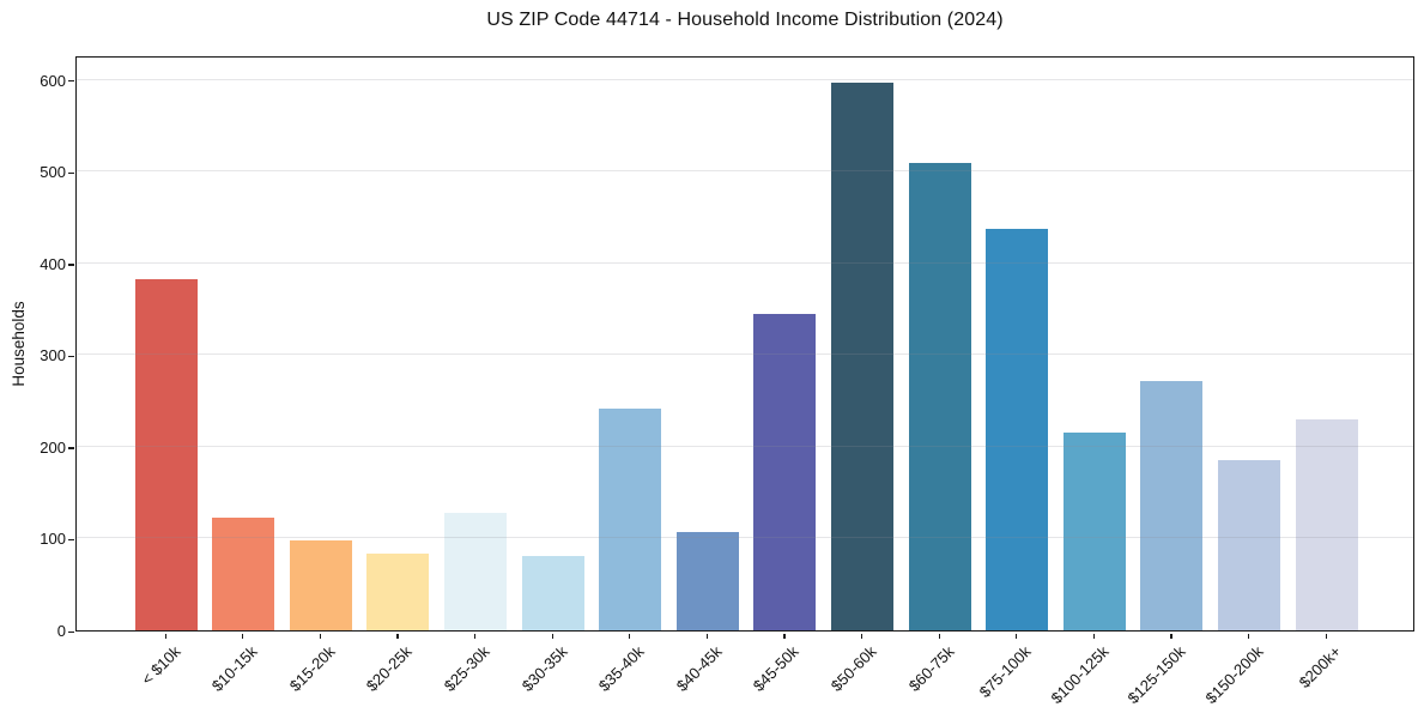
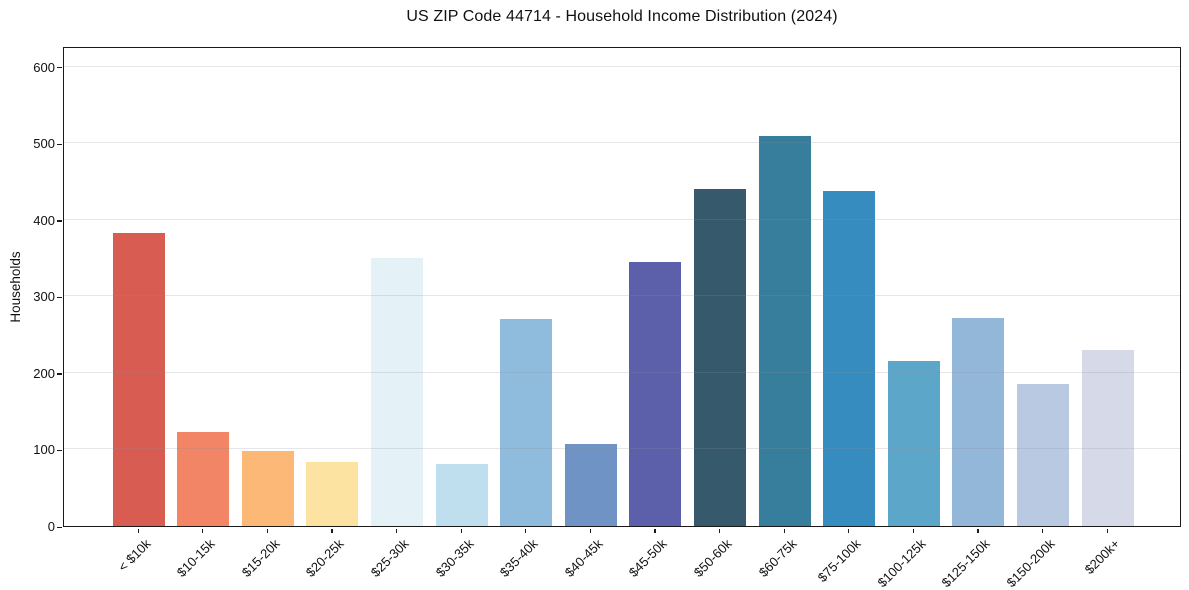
$25-30k: 130 -> 350
$35-40k: 240 -> 270
$50-60k: 600 -> 440
